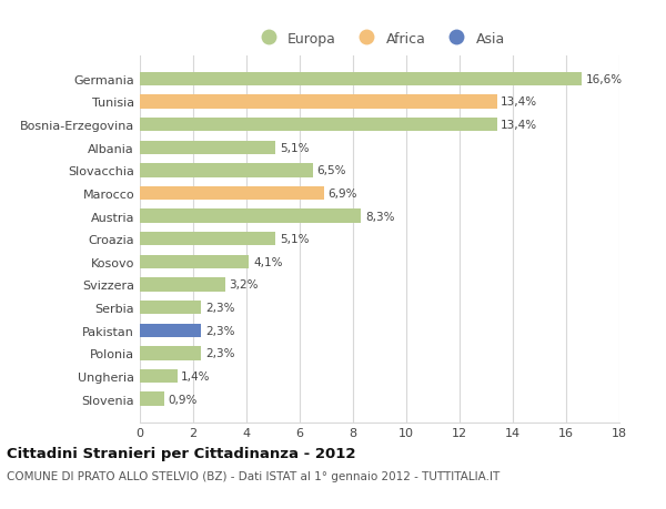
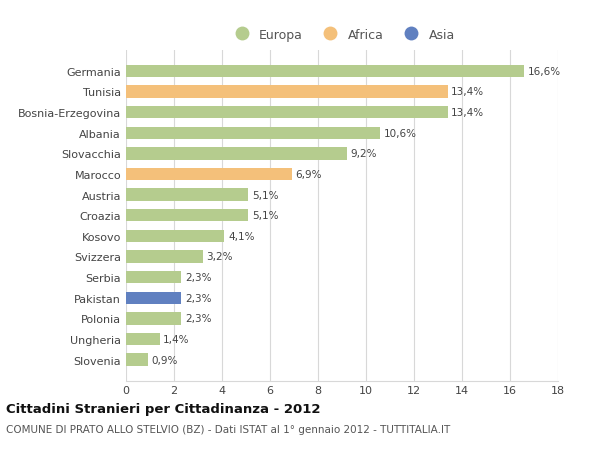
Albania: 5,1% -> 10,6%
Slovacchia: 6,5% -> 9,2%
Austria: 8,3% -> 5,1%
